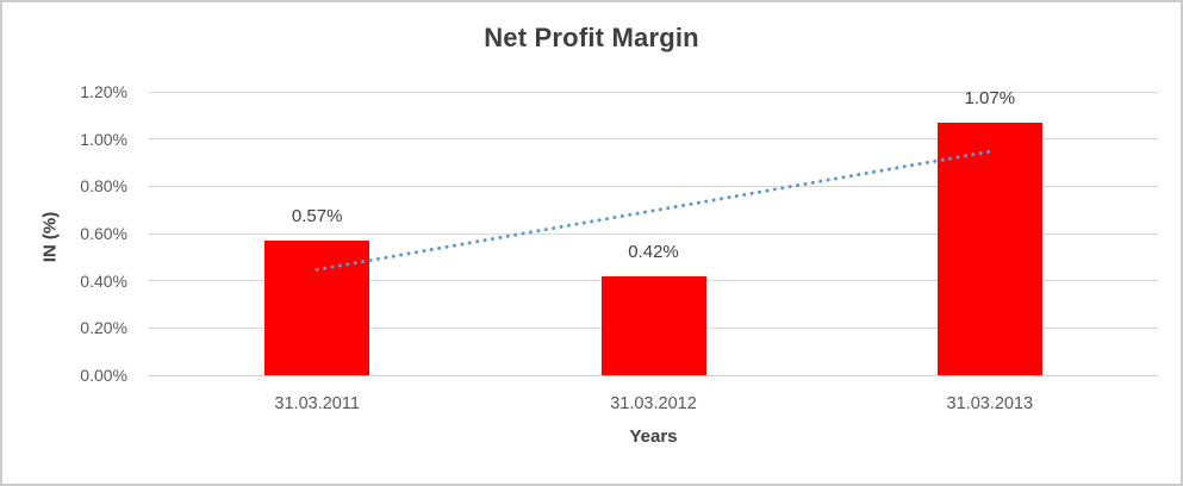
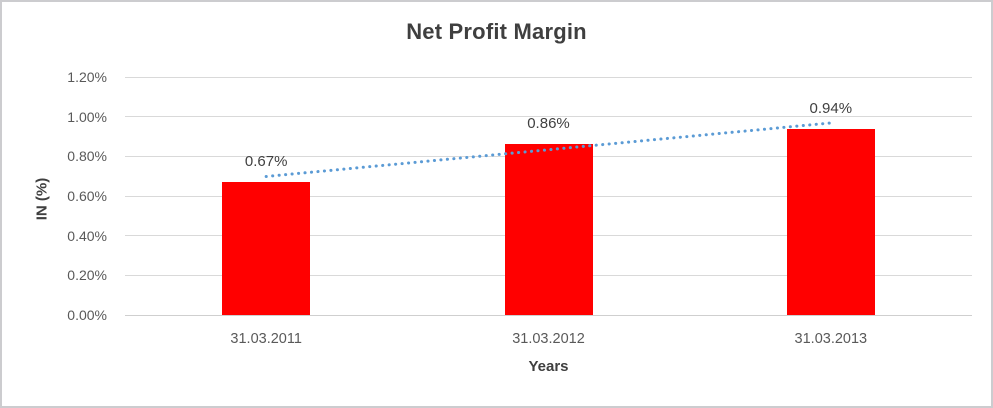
31.03.2011: 0.57% -> 0.67%
31.03.2012: 0.42% -> 0.86%
31.03.2013: 1.07% -> 0.94%
